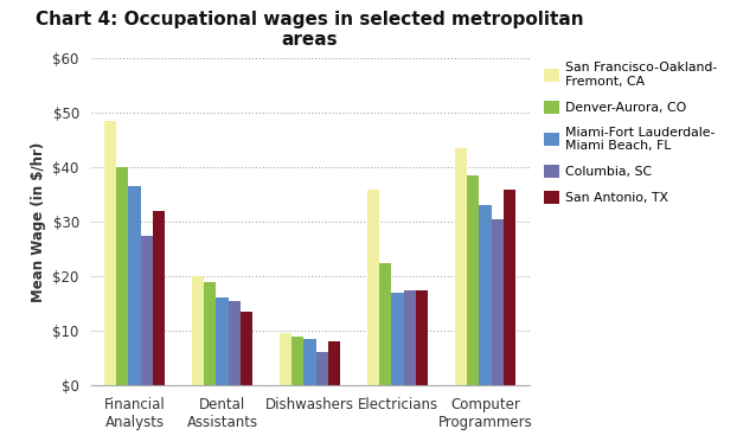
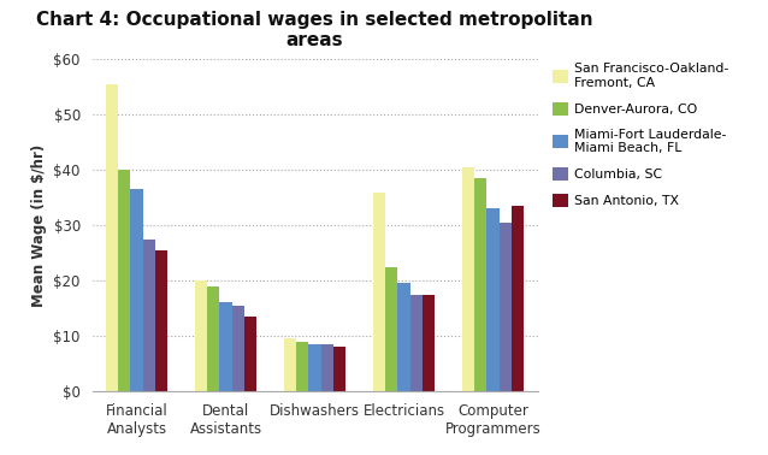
San Francisco-Oakland- Fremont, CA/Financial Analysts: $48.5 -> $55.5
San Antonio, TX/Financial Analysts: $32.0 -> $25.5
Columbia, SC/Dishwashers: $6.0 -> $8.5
Miami-Fort Lauderdale- Miami Beach, FL/Electricians: $17.0 -> $19.5
San Francisco-Oakland- Fremont, CA/Computer Programmers: $43.5 -> $40.5
San Antonio, TX/Computer Programmers: $36.0 -> $33.5
